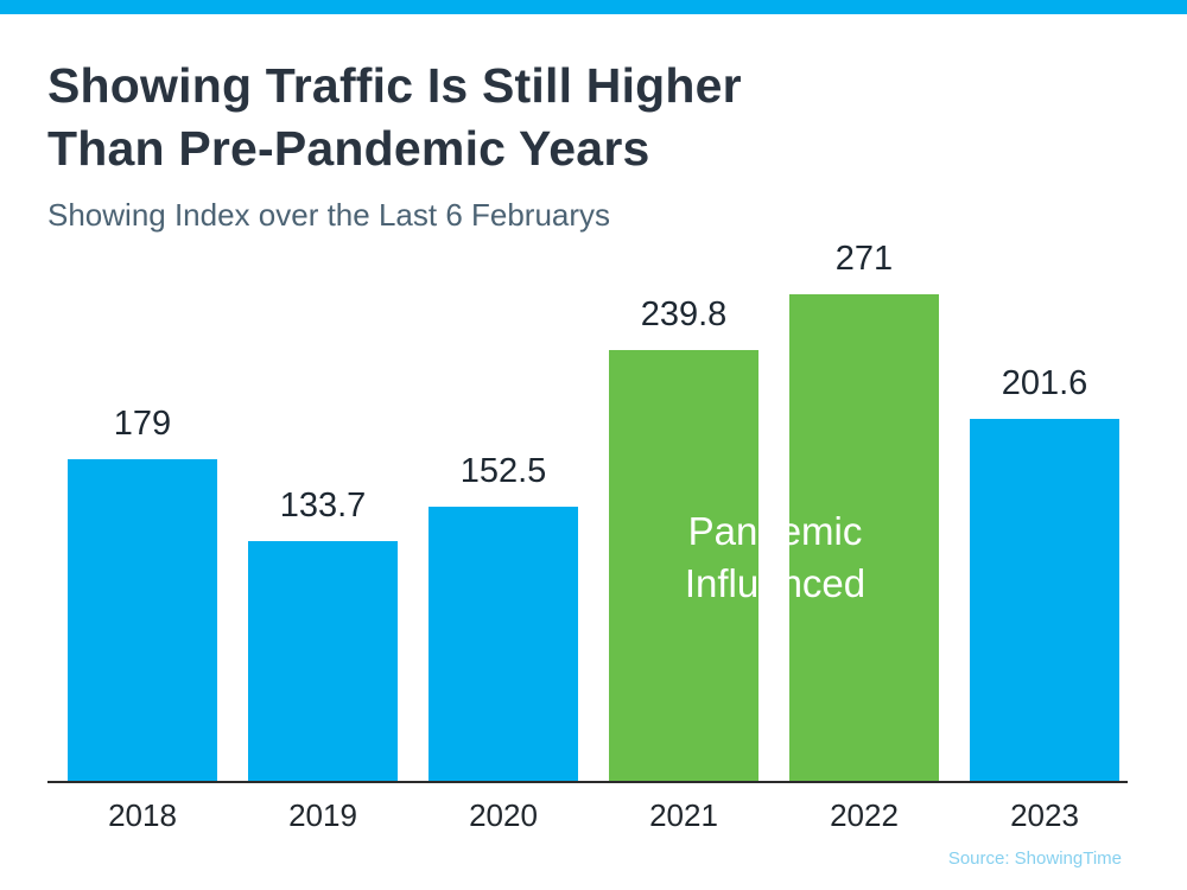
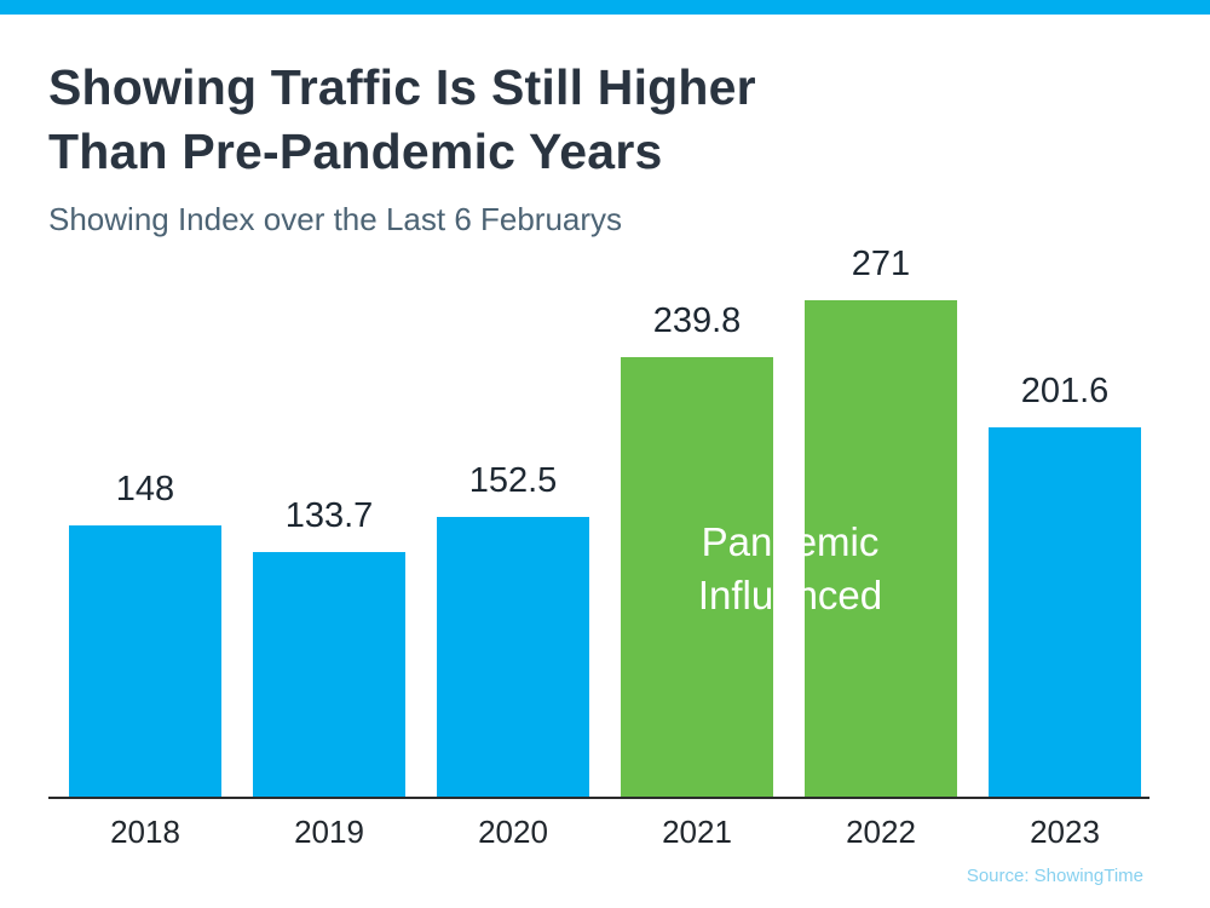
2018: 179 -> 148
